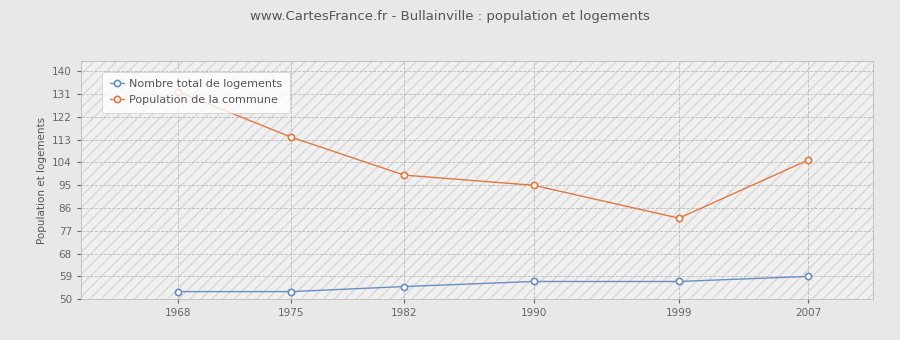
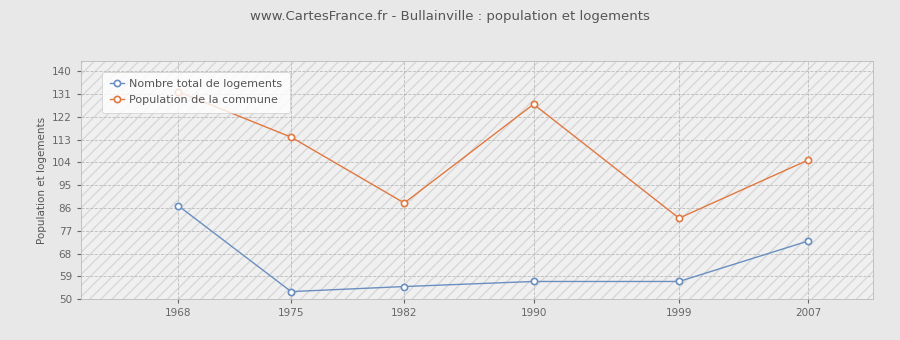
Nombre total de logements/1968: 53 -> 87
Population de la commune/1982: 99 -> 88
Population de la commune/1990: 95 -> 127
Nombre total de logements/2007: 59 -> 73
